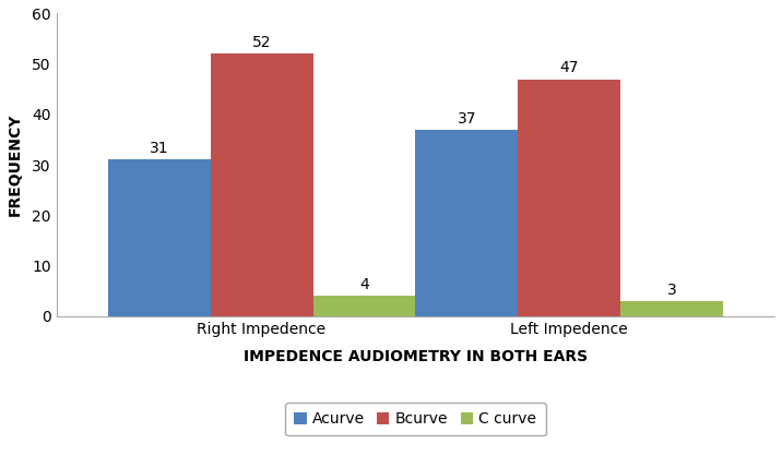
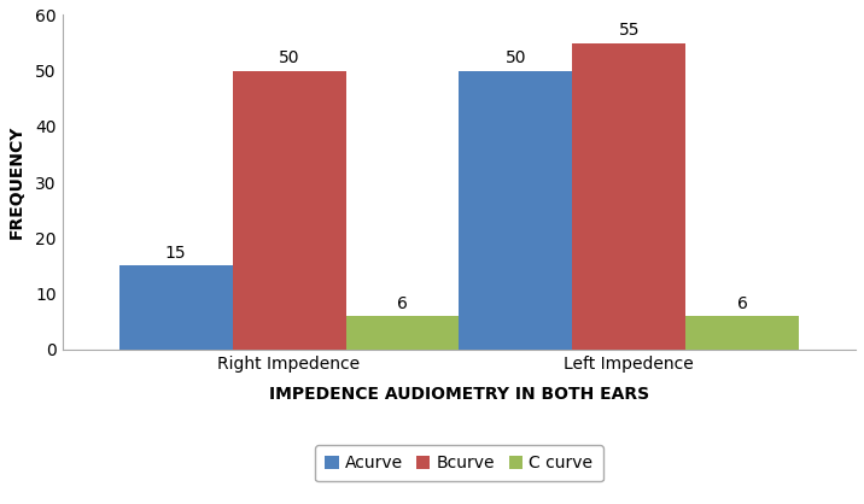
Acurve/Right Impedence: 31 -> 15
Bcurve/Right Impedence: 52 -> 50
C curve/Right Impedence: 4 -> 6
Acurve/Left Impedence: 37 -> 50
Bcurve/Left Impedence: 47 -> 55
C curve/Left Impedence: 3 -> 6
